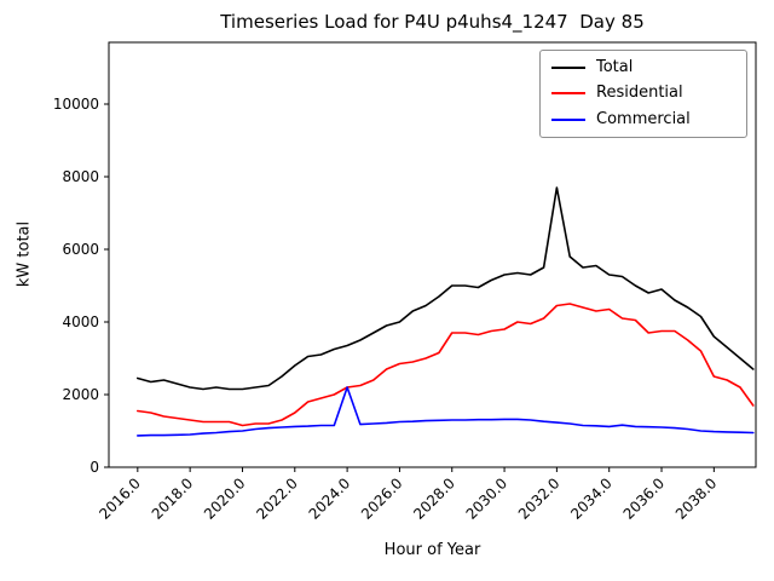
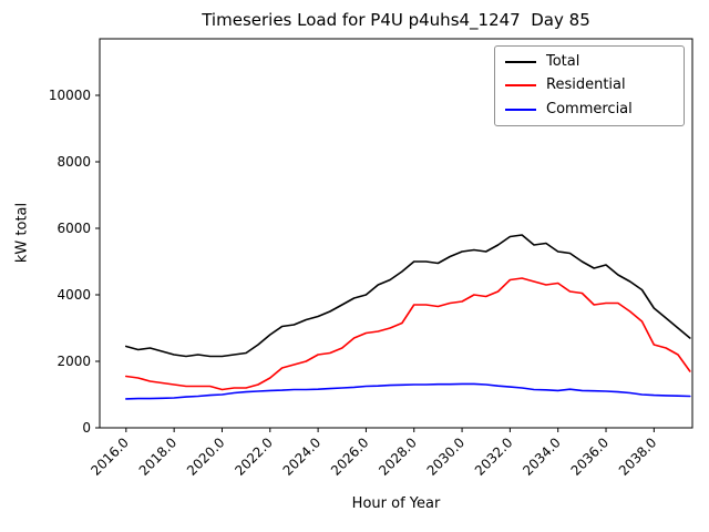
Commercial/2024.0: 2200 -> 1200
Total/2032.0: 7700 -> 5800
